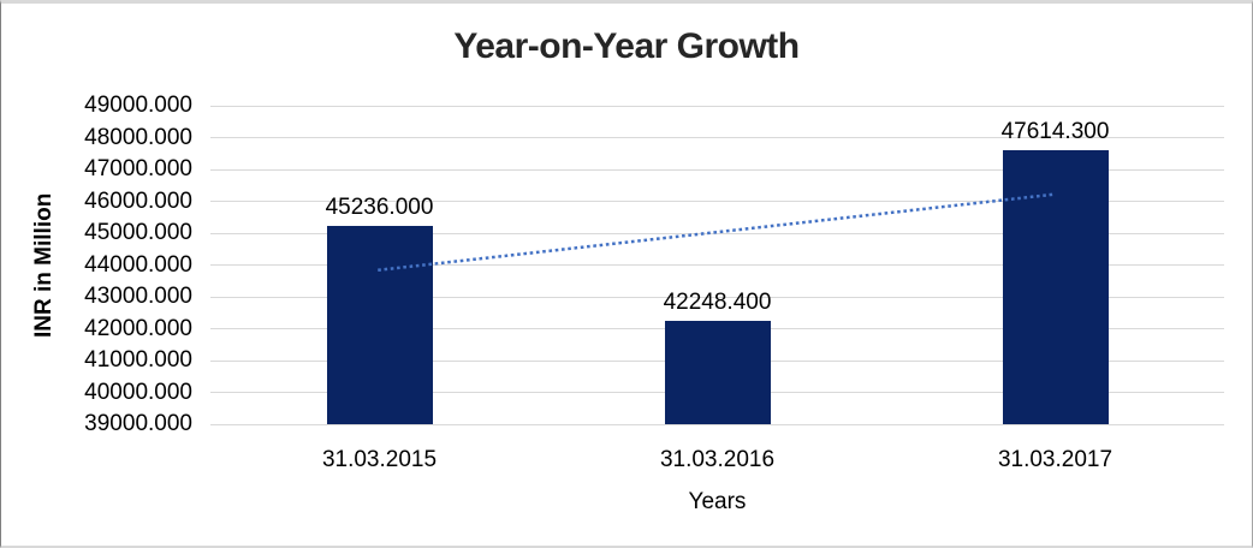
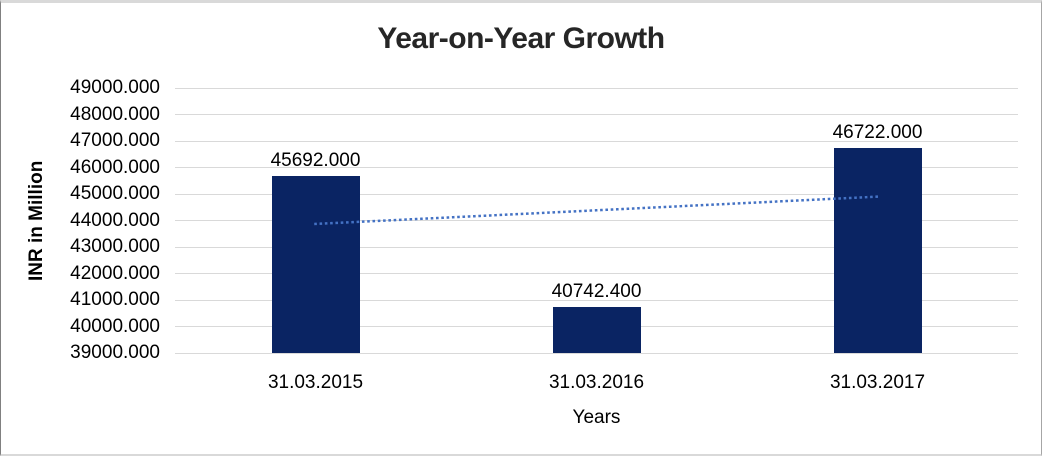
31.03.2015: 45236.000 -> 45692.000
31.03.2016: 42248.400 -> 40742.400
31.03.2017: 47614.300 -> 46722.000
